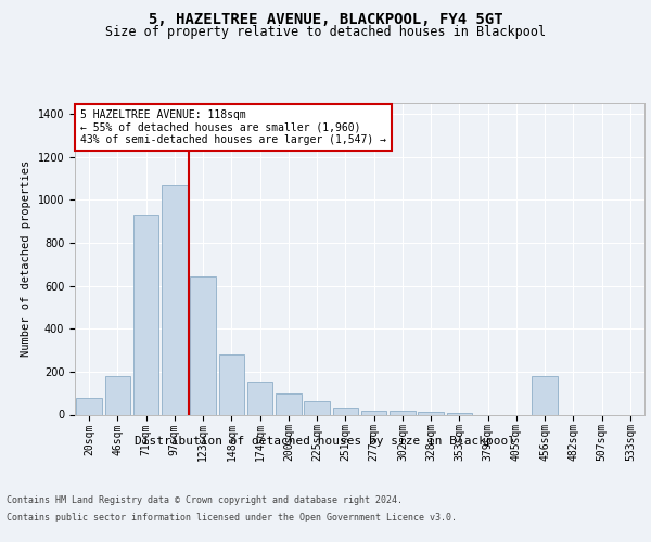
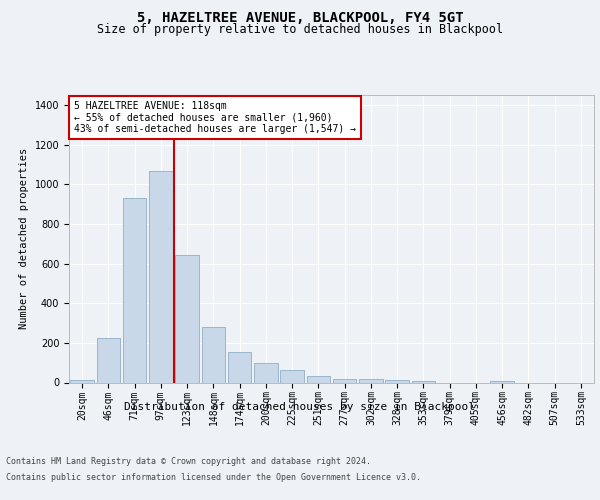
20sqm: 80 -> 20
46sqm: 180 -> 220
456sqm: 180 -> 10
